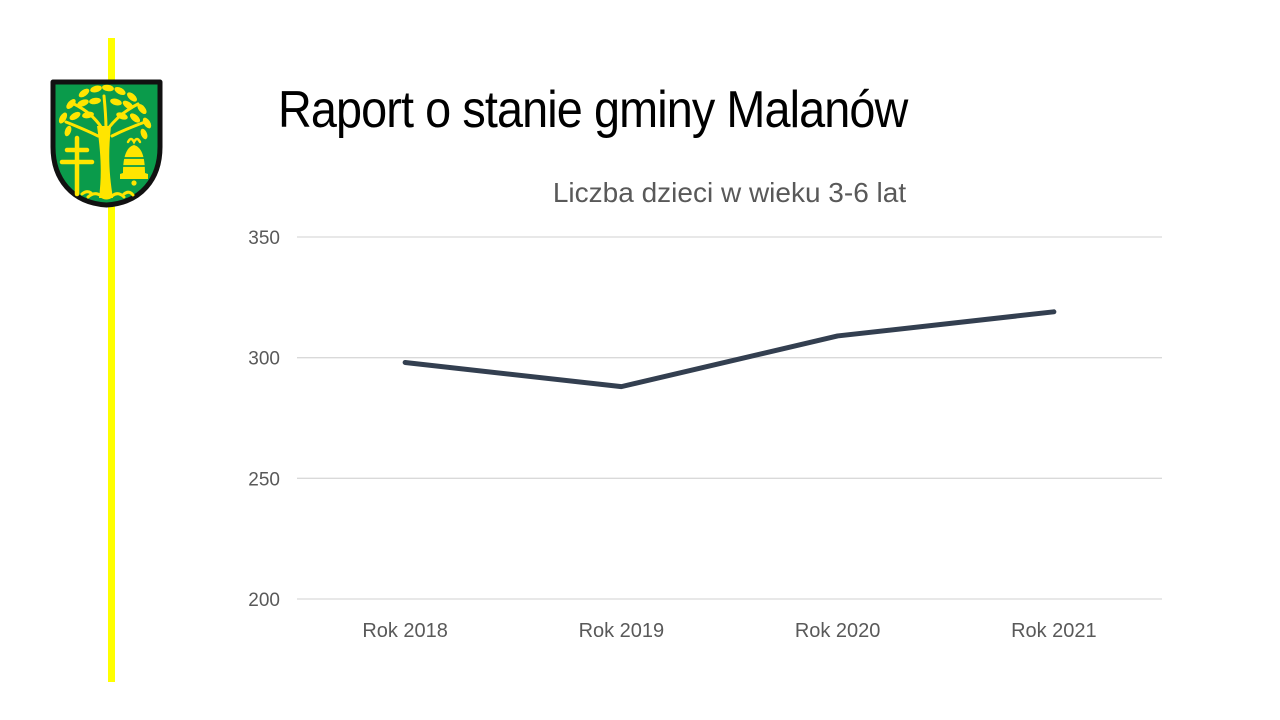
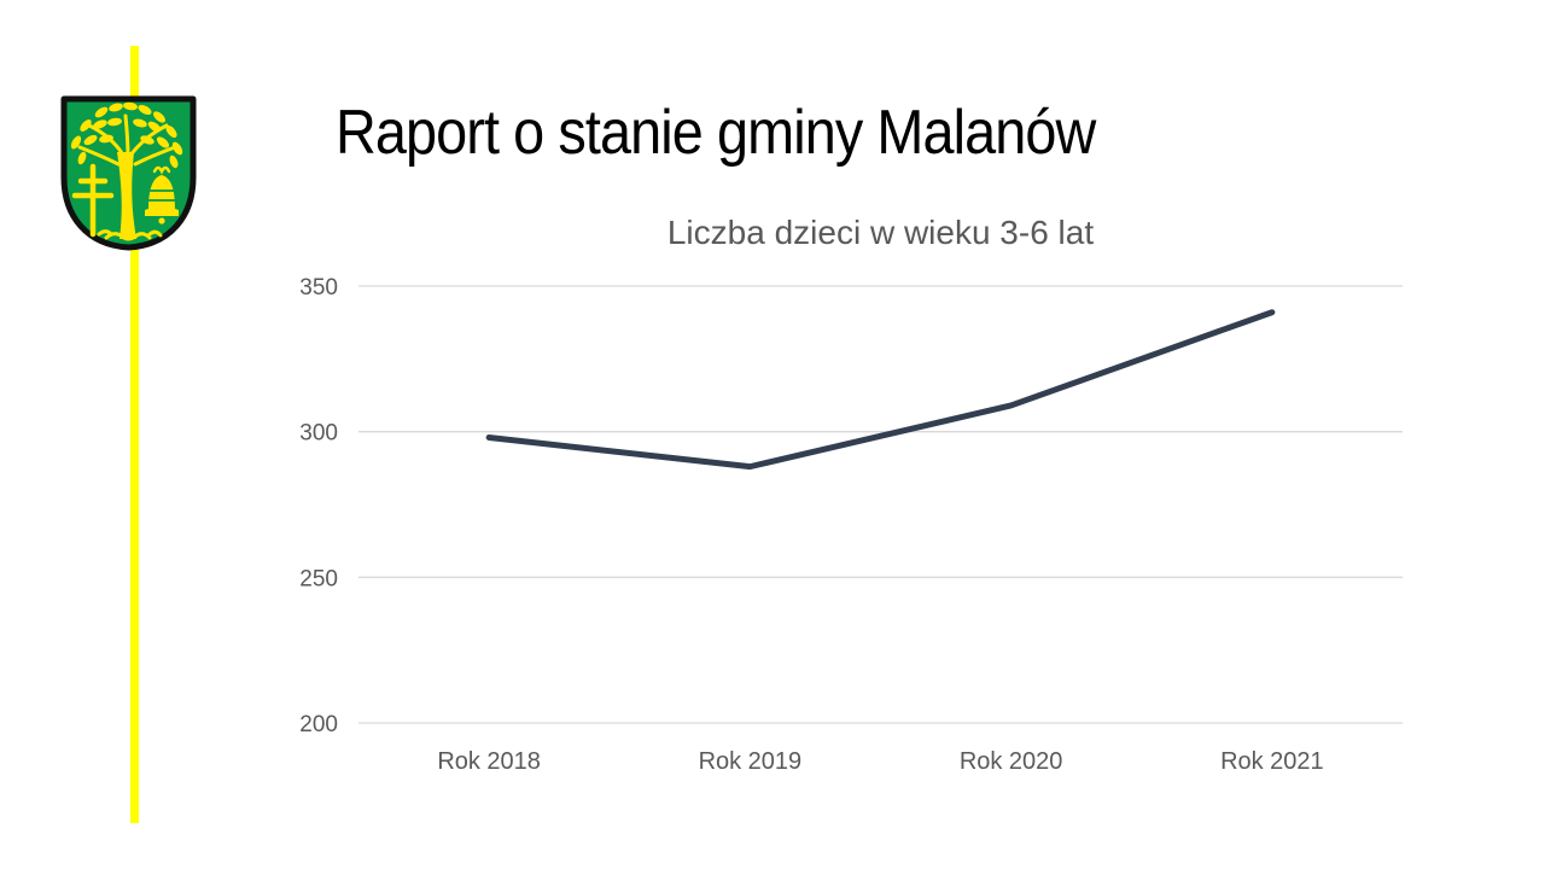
Rok 2021: 319 -> 341
